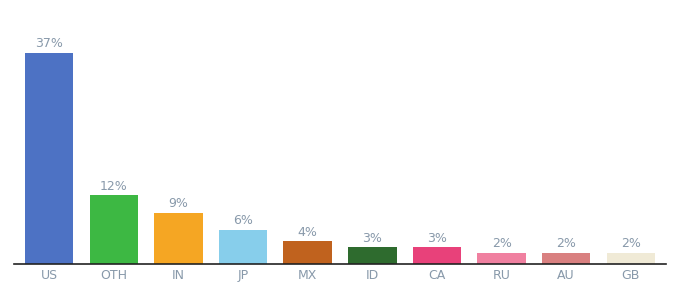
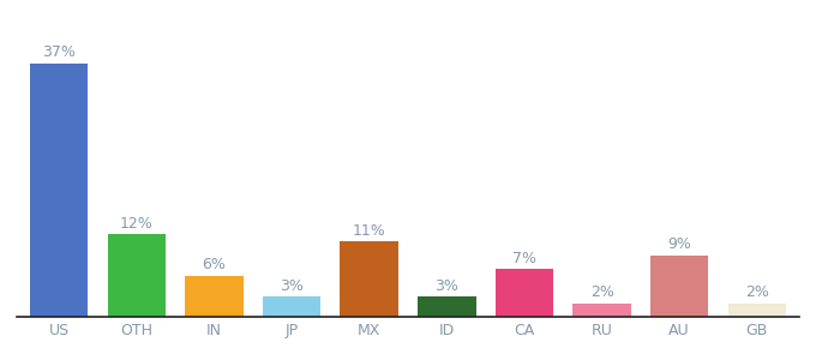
IN: 9% -> 6%
JP: 6% -> 3%
MX: 4% -> 11%
CA: 3% -> 7%
AU: 2% -> 9%
